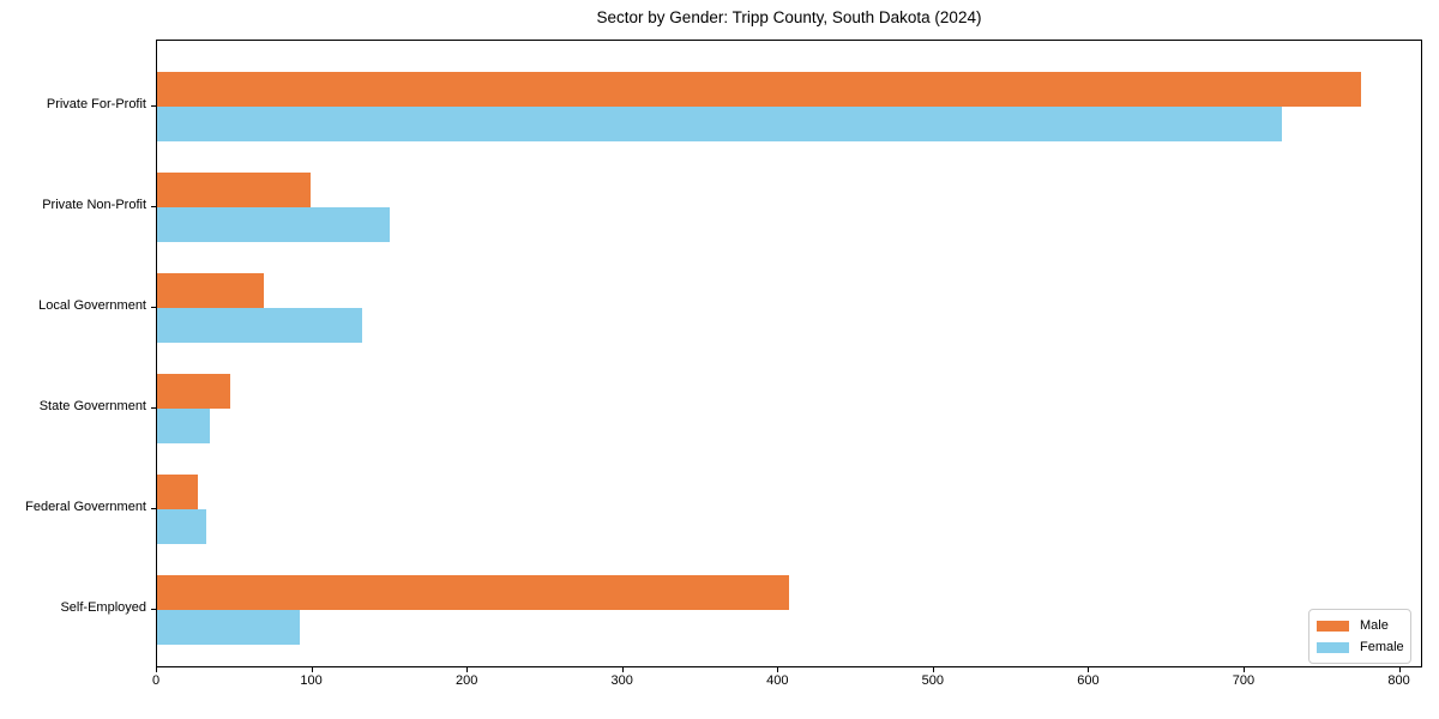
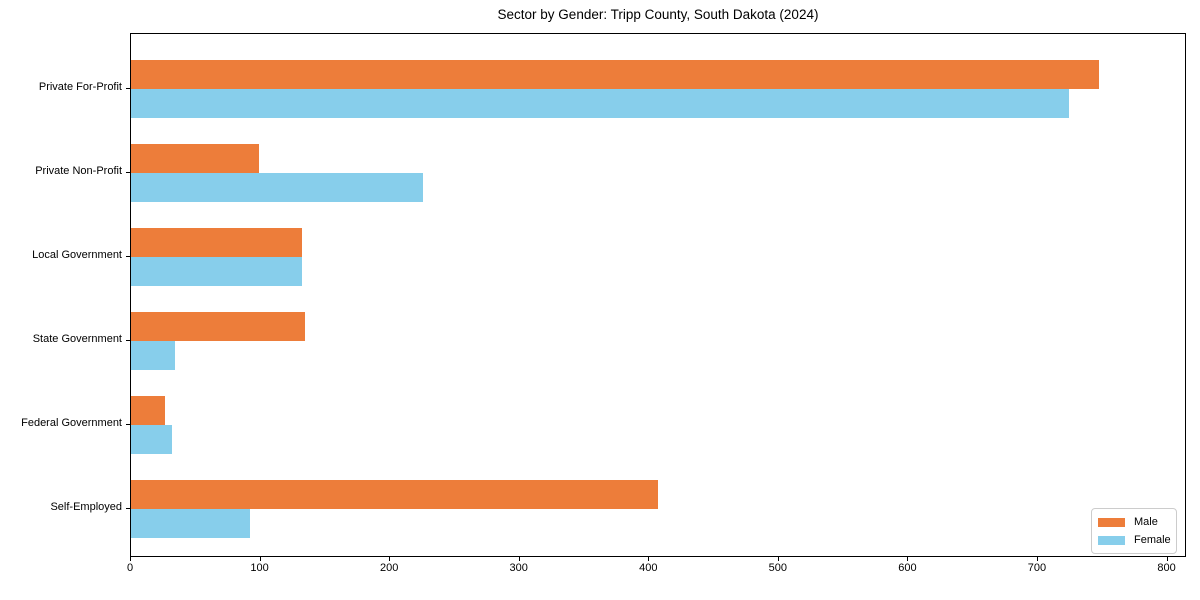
Male/Private For-Profit: 775 -> 747
Female/Private Non-Profit: 150 -> 225
Male/Local Government: 69 -> 132
Male/State Government: 47 -> 134
